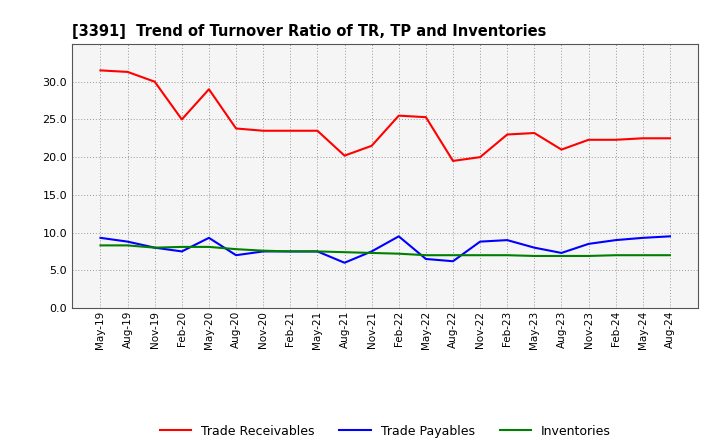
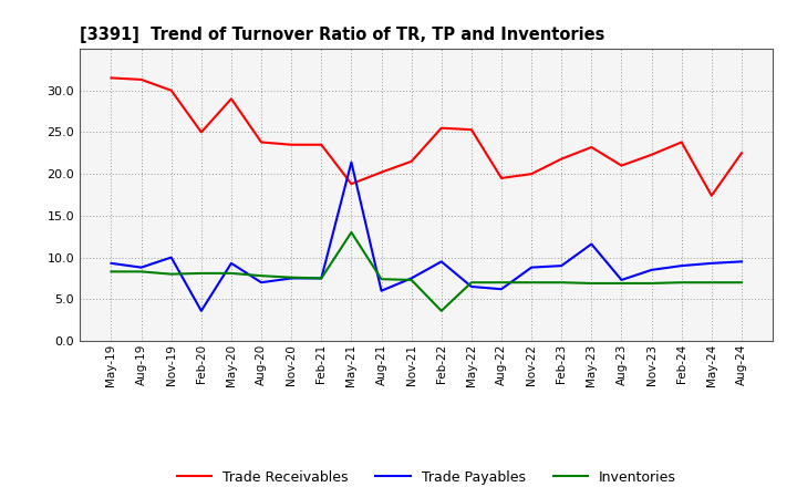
Trade Payables/Nov-19: 8.0 -> 10.0
Trade Payables/Feb-20: 7.5 -> 3.6
Trade Receivables/May-21: 23.5 -> 18.8
Trade Payables/May-21: 7.5 -> 21.4
Inventories/May-21: 7.5 -> 13.0
Inventories/Feb-22: 7.2 -> 3.6
Trade Receivables/Feb-23: 23.0 -> 21.8
Trade Payables/May-23: 8.0 -> 11.6
Trade Receivables/Feb-24: 22.3 -> 23.8
Trade Receivables/May-24: 22.5 -> 17.4
